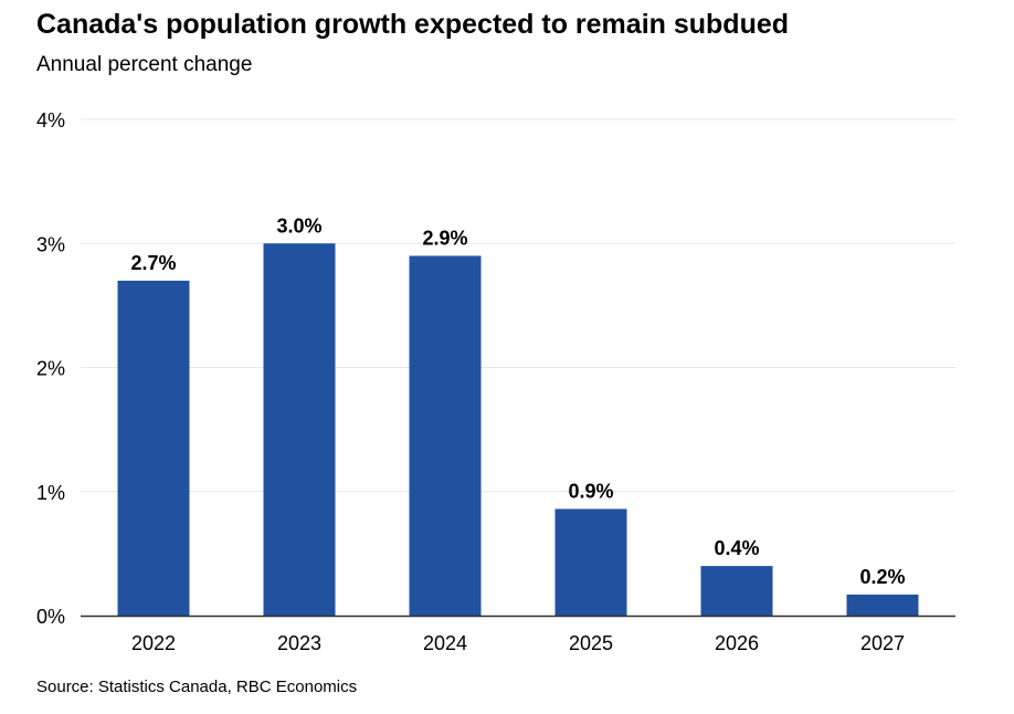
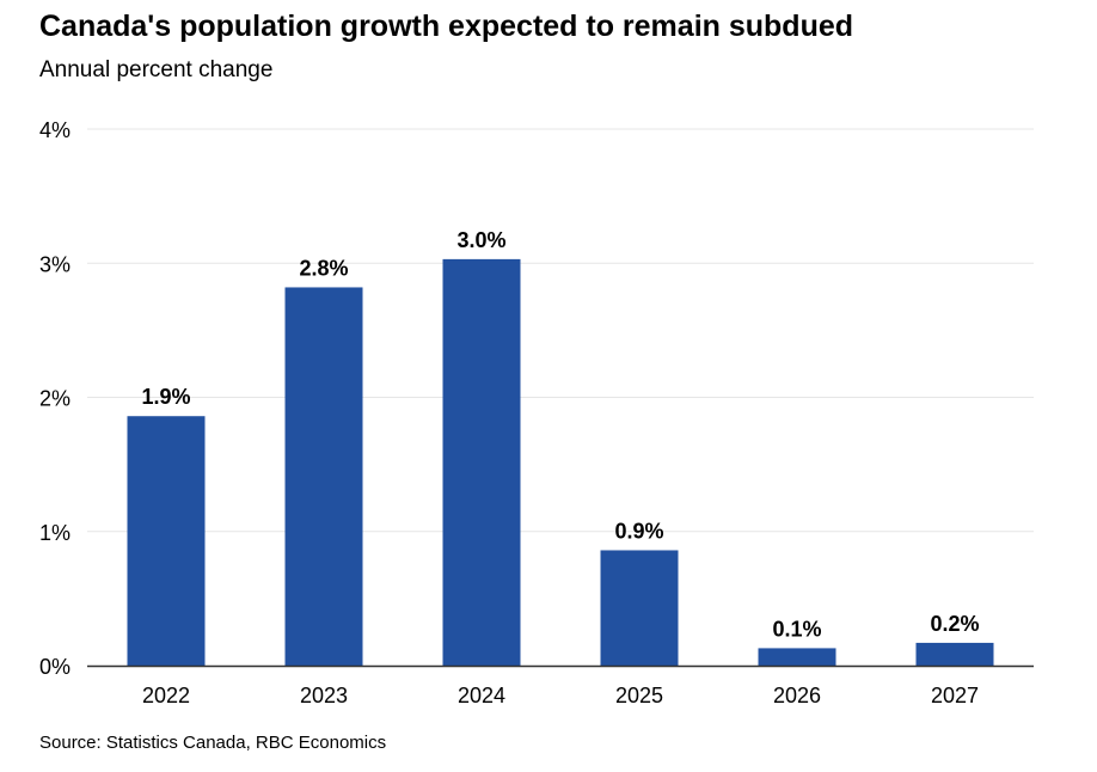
2022: 2.7% -> 1.9%
2023: 3.0% -> 2.8%
2024: 2.9% -> 3.0%
2026: 0.4% -> 0.1%
